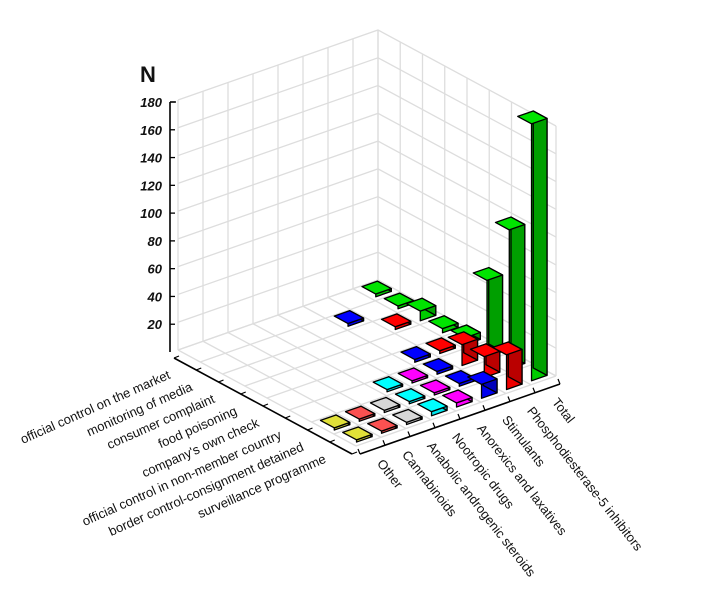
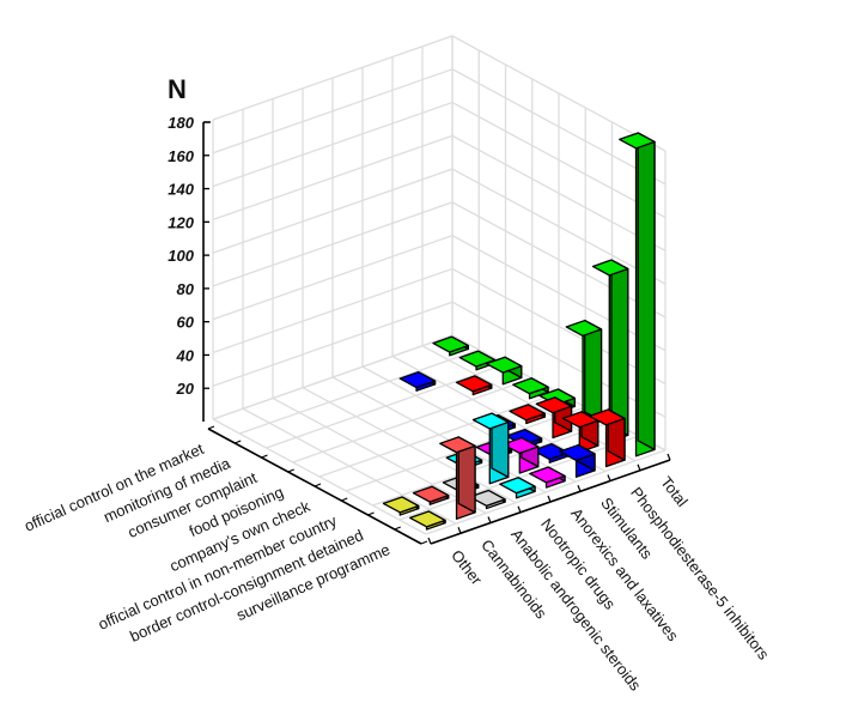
Anorexics and laxatives/Phosphodiesterase-5 inhibitors: 1 -> 12
Nootropic drugs/Phosphodiesterase-5 inhibitors: 1 -> 33
Cannabinoids/Total: 1 -> 40
